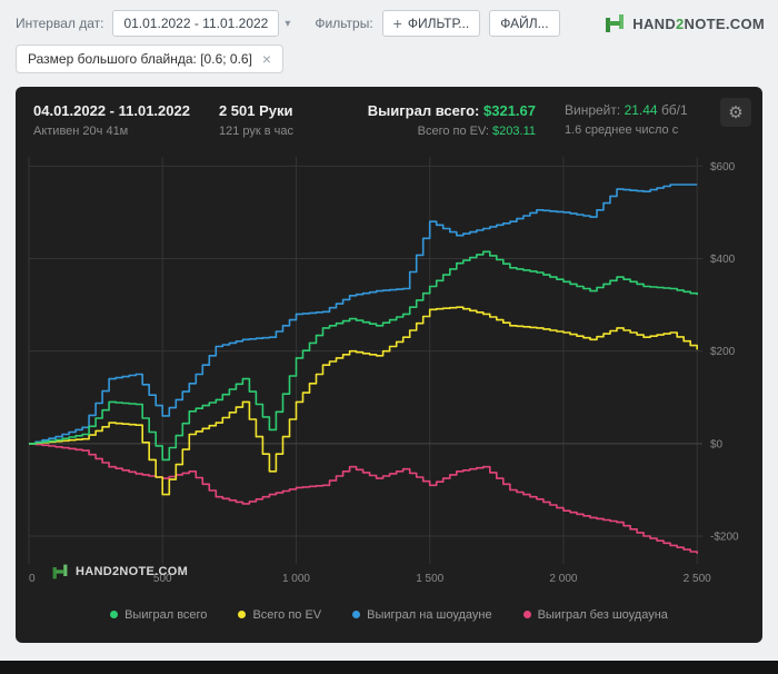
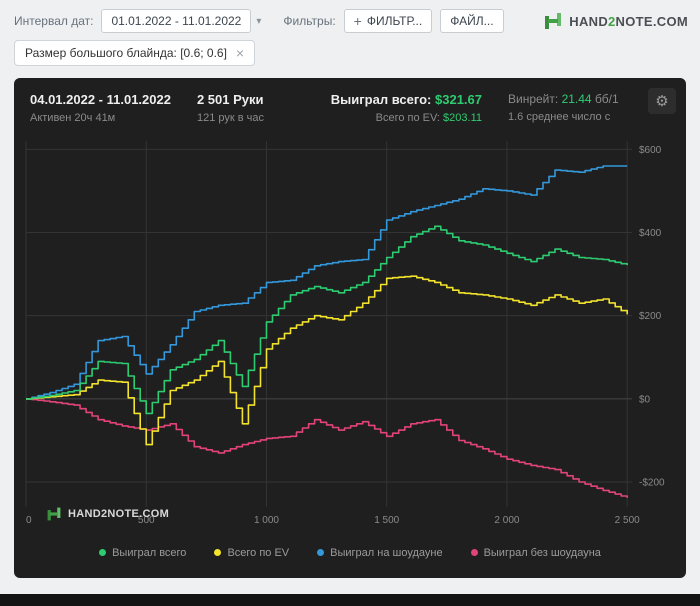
Всего по EV/1000: $90 -> $120
Выиграл на шоудауне/1500: $480 -> $430
